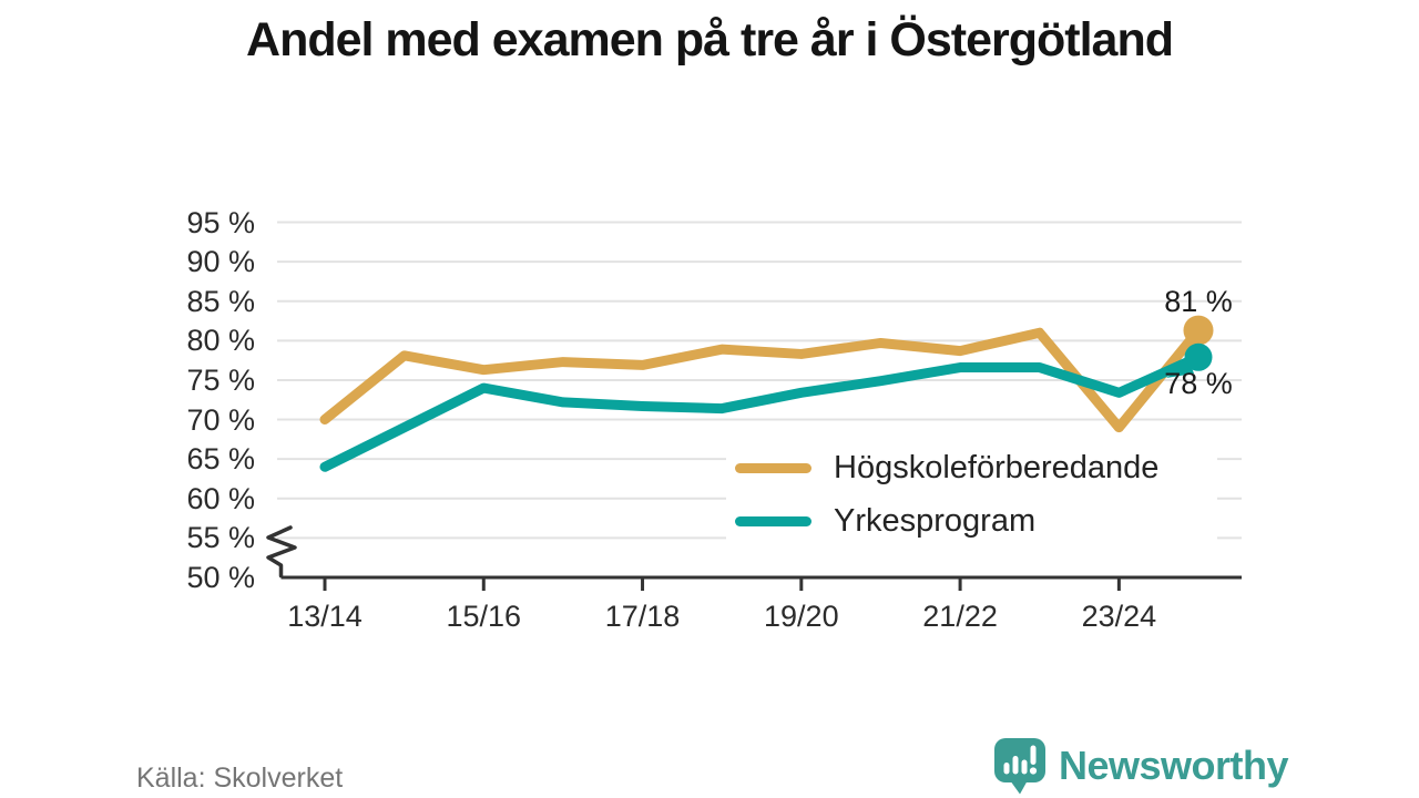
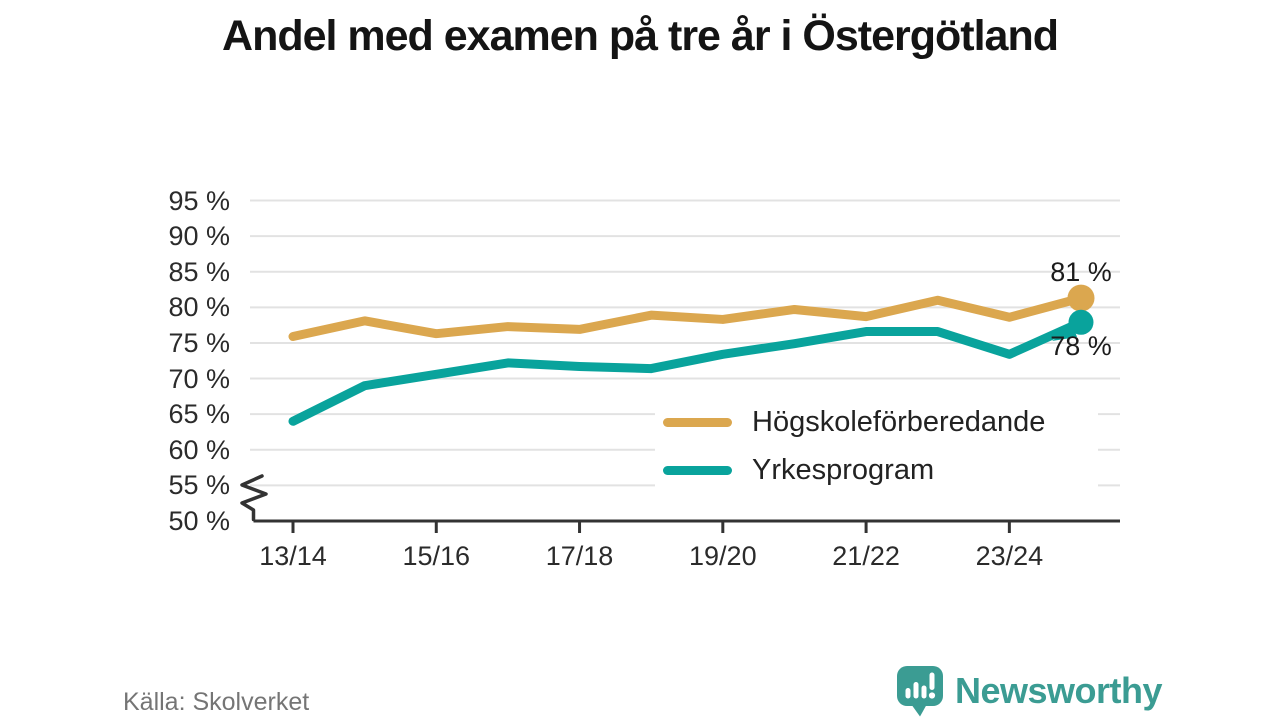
Högskoleförberedande/13/14: 70% -> 76%
Yrkesprogram/15/16: 74% -> 71%
Högskoleförberedande/23/24: 69% -> 79%
